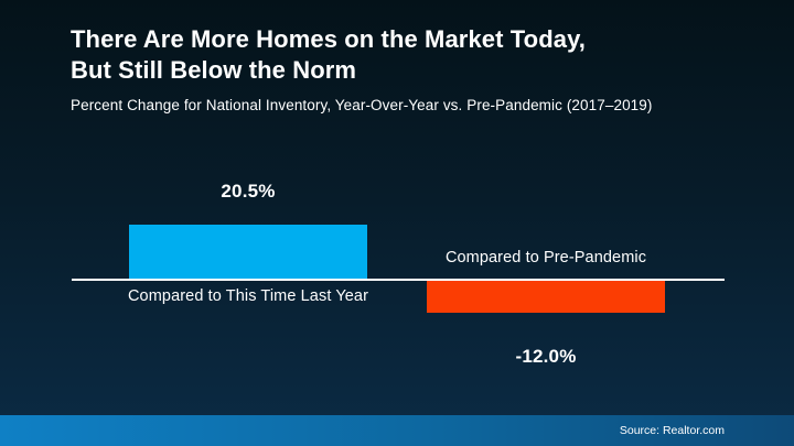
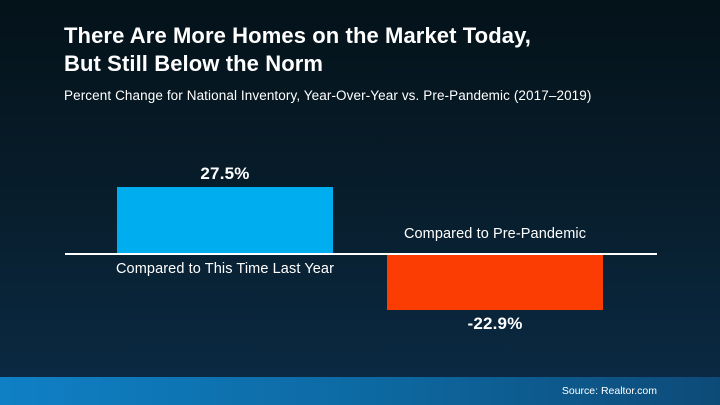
Compared to This Time Last Year: 20.5% -> 27.5%
Compared to Pre-Pandemic: -12.0% -> -22.9%
